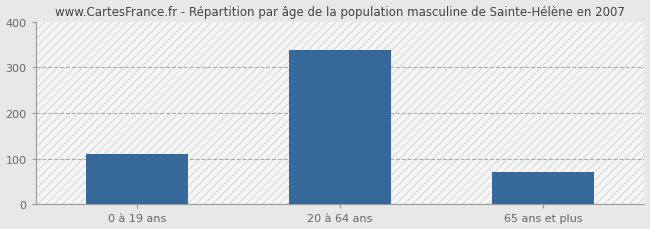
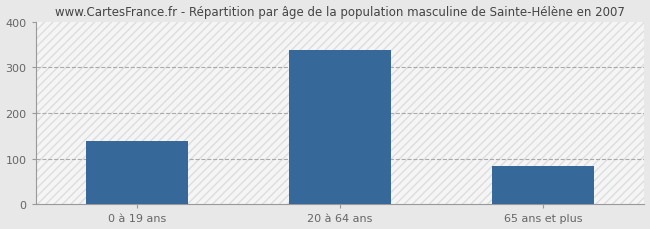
0 à 19 ans: 110 -> 138
65 ans et plus: 70 -> 85
